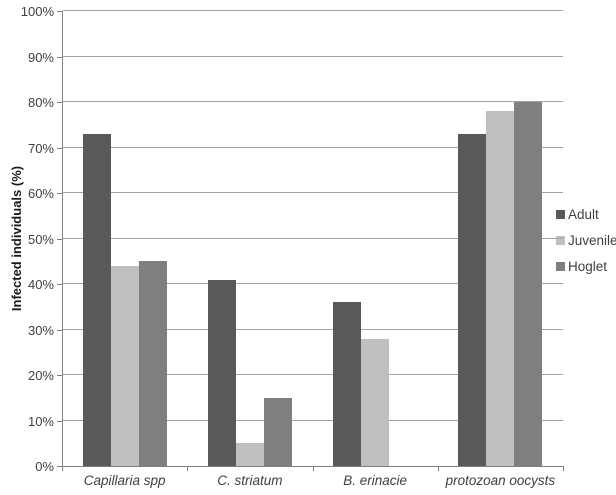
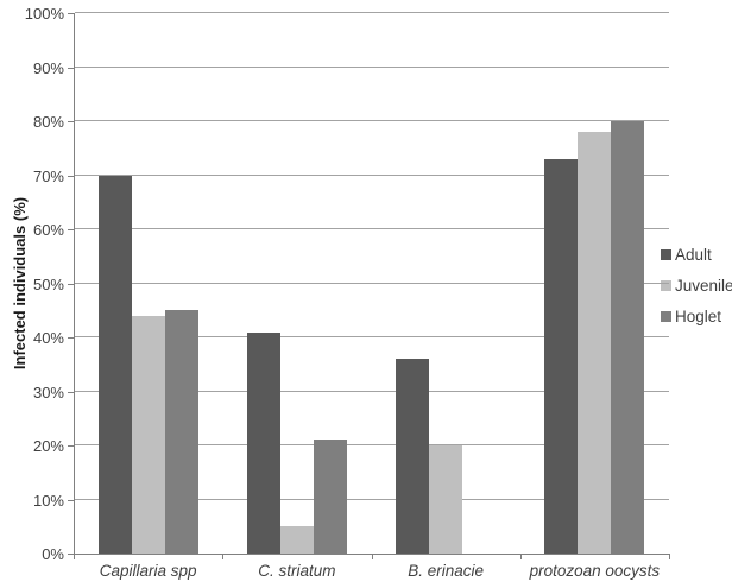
Adult/Capillaria spp: 73% -> 70%
Hoglet/C. striatum: 15% -> 21%
Juvenile/B. erinacie: 28% -> 20%
